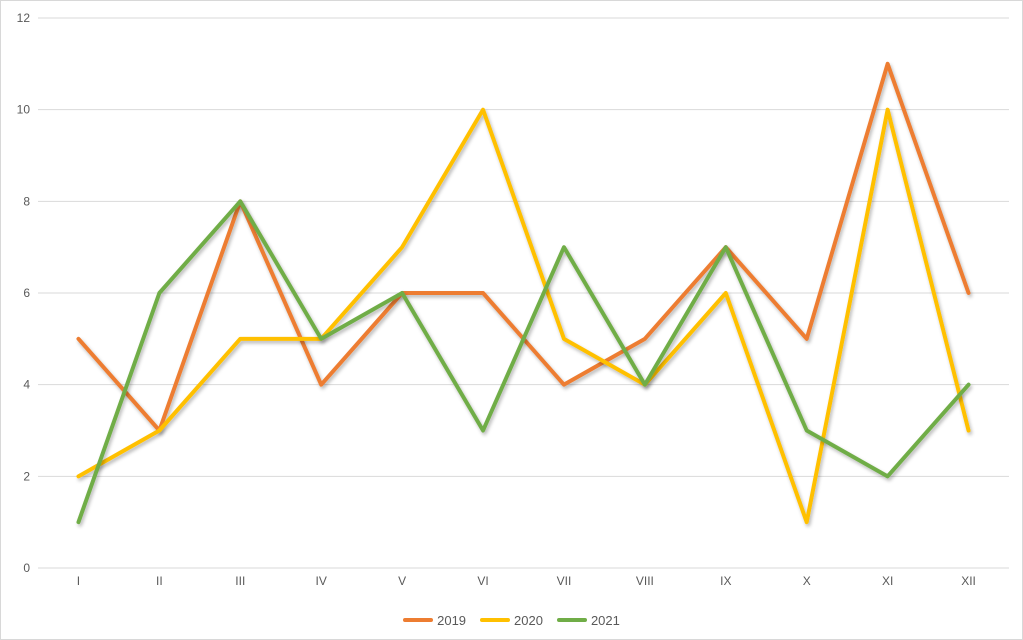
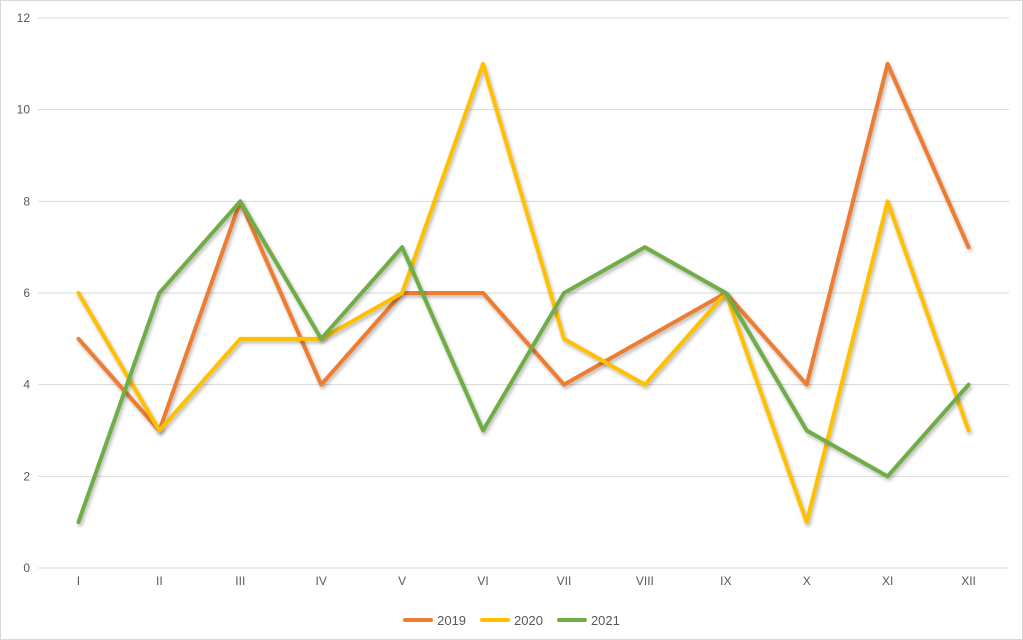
2020/I: 2 -> 6
2020/V: 7 -> 6
2021/V: 6 -> 7
2020/VI: 10 -> 11
2021/VII: 7 -> 6
2021/VIII: 4 -> 7
2019/IX: 7 -> 6
2021/IX: 7 -> 6
2019/X: 5 -> 4
2020/XI: 10 -> 8
2019/XII: 6 -> 7
